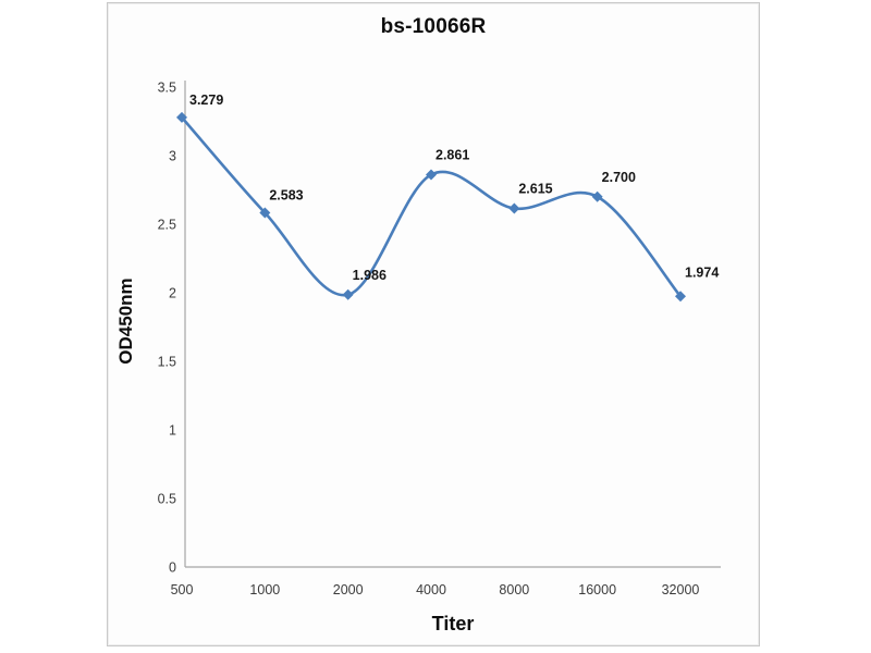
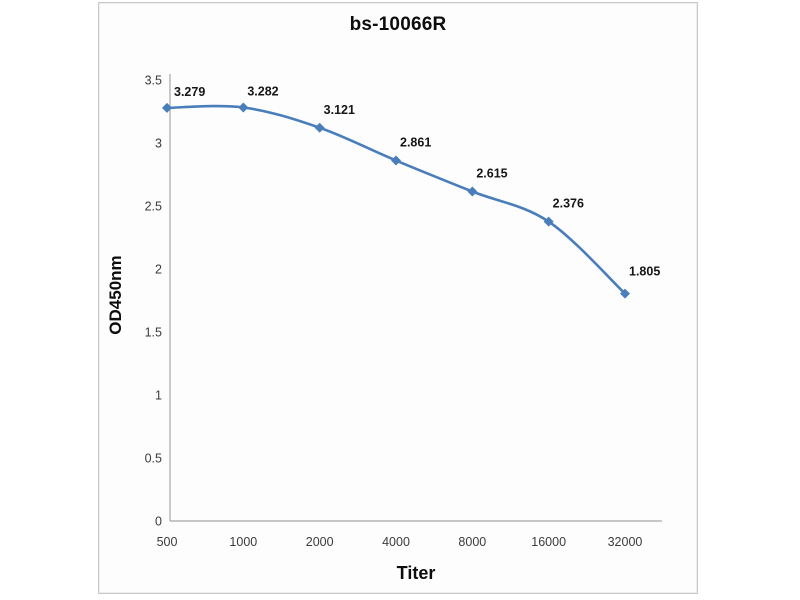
1000: 2.583 -> 3.282
2000: 1.986 -> 3.121
16000: 2.700 -> 2.376
32000: 1.974 -> 1.805
